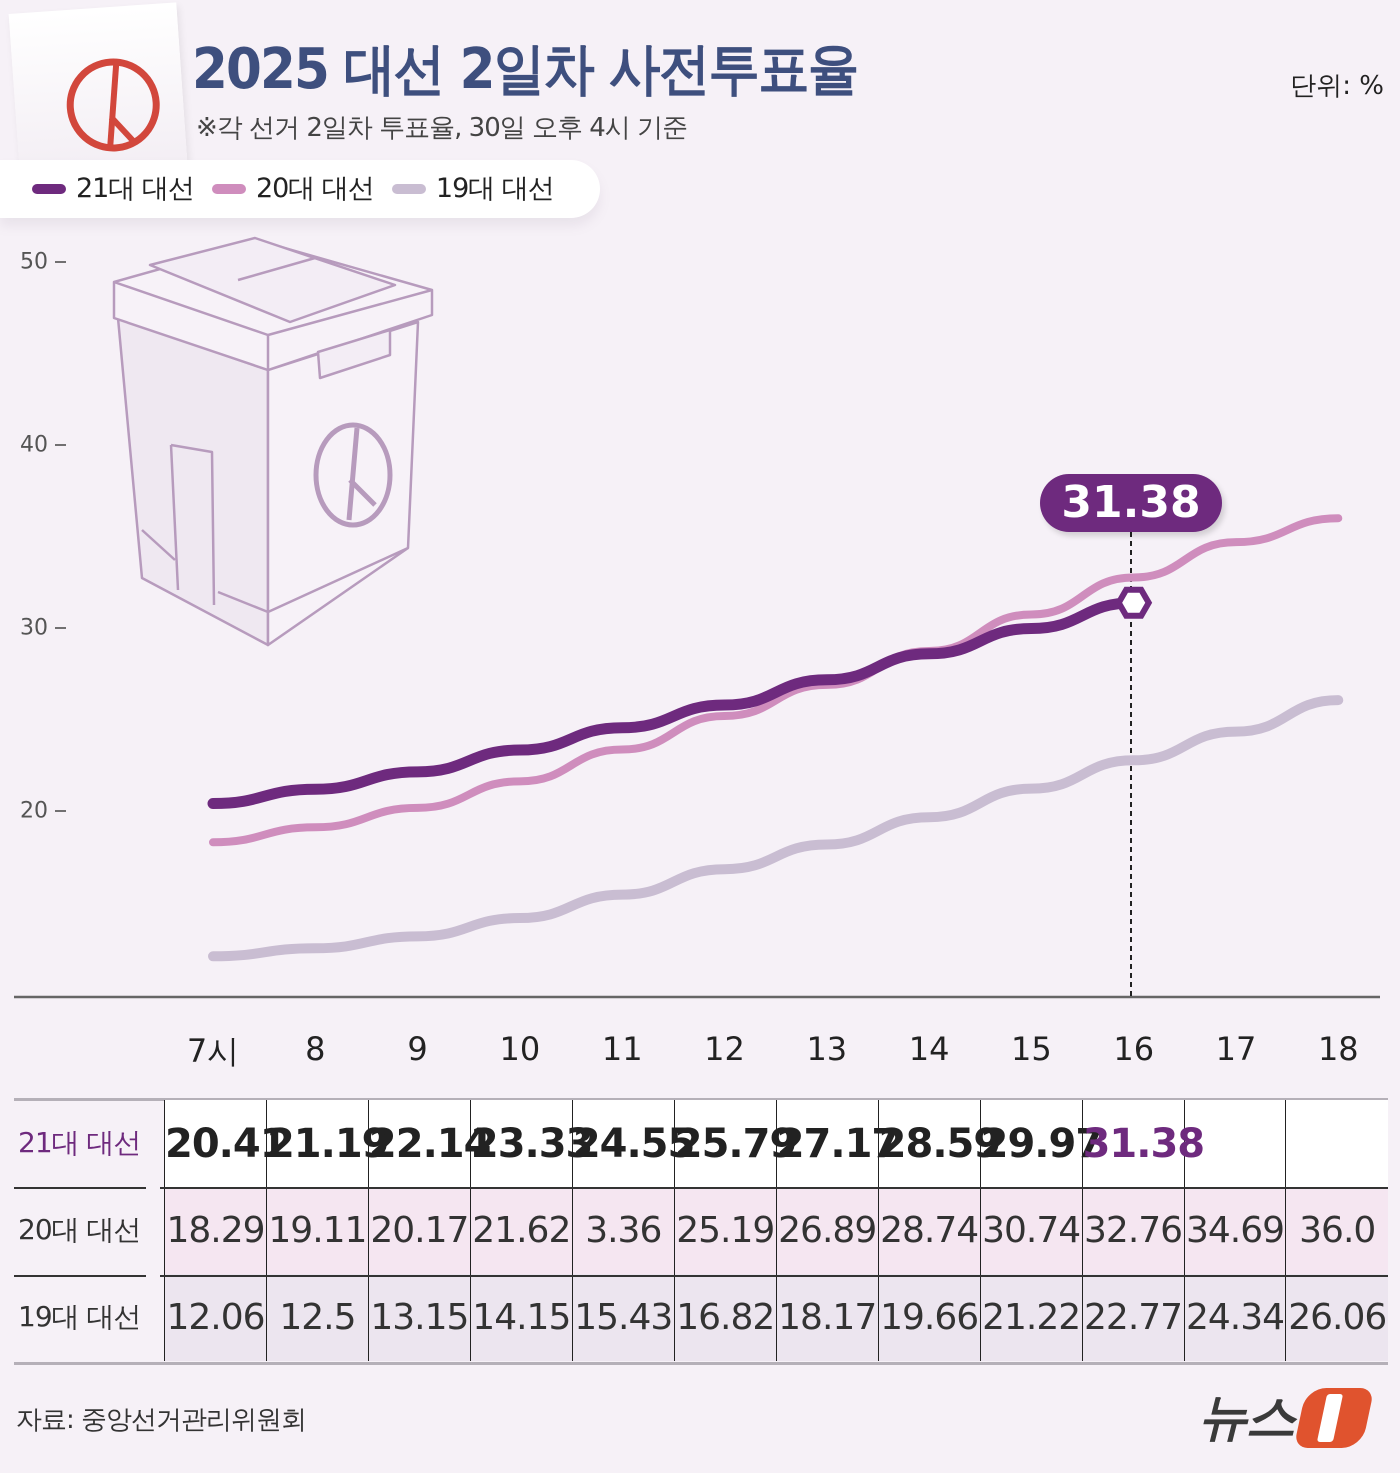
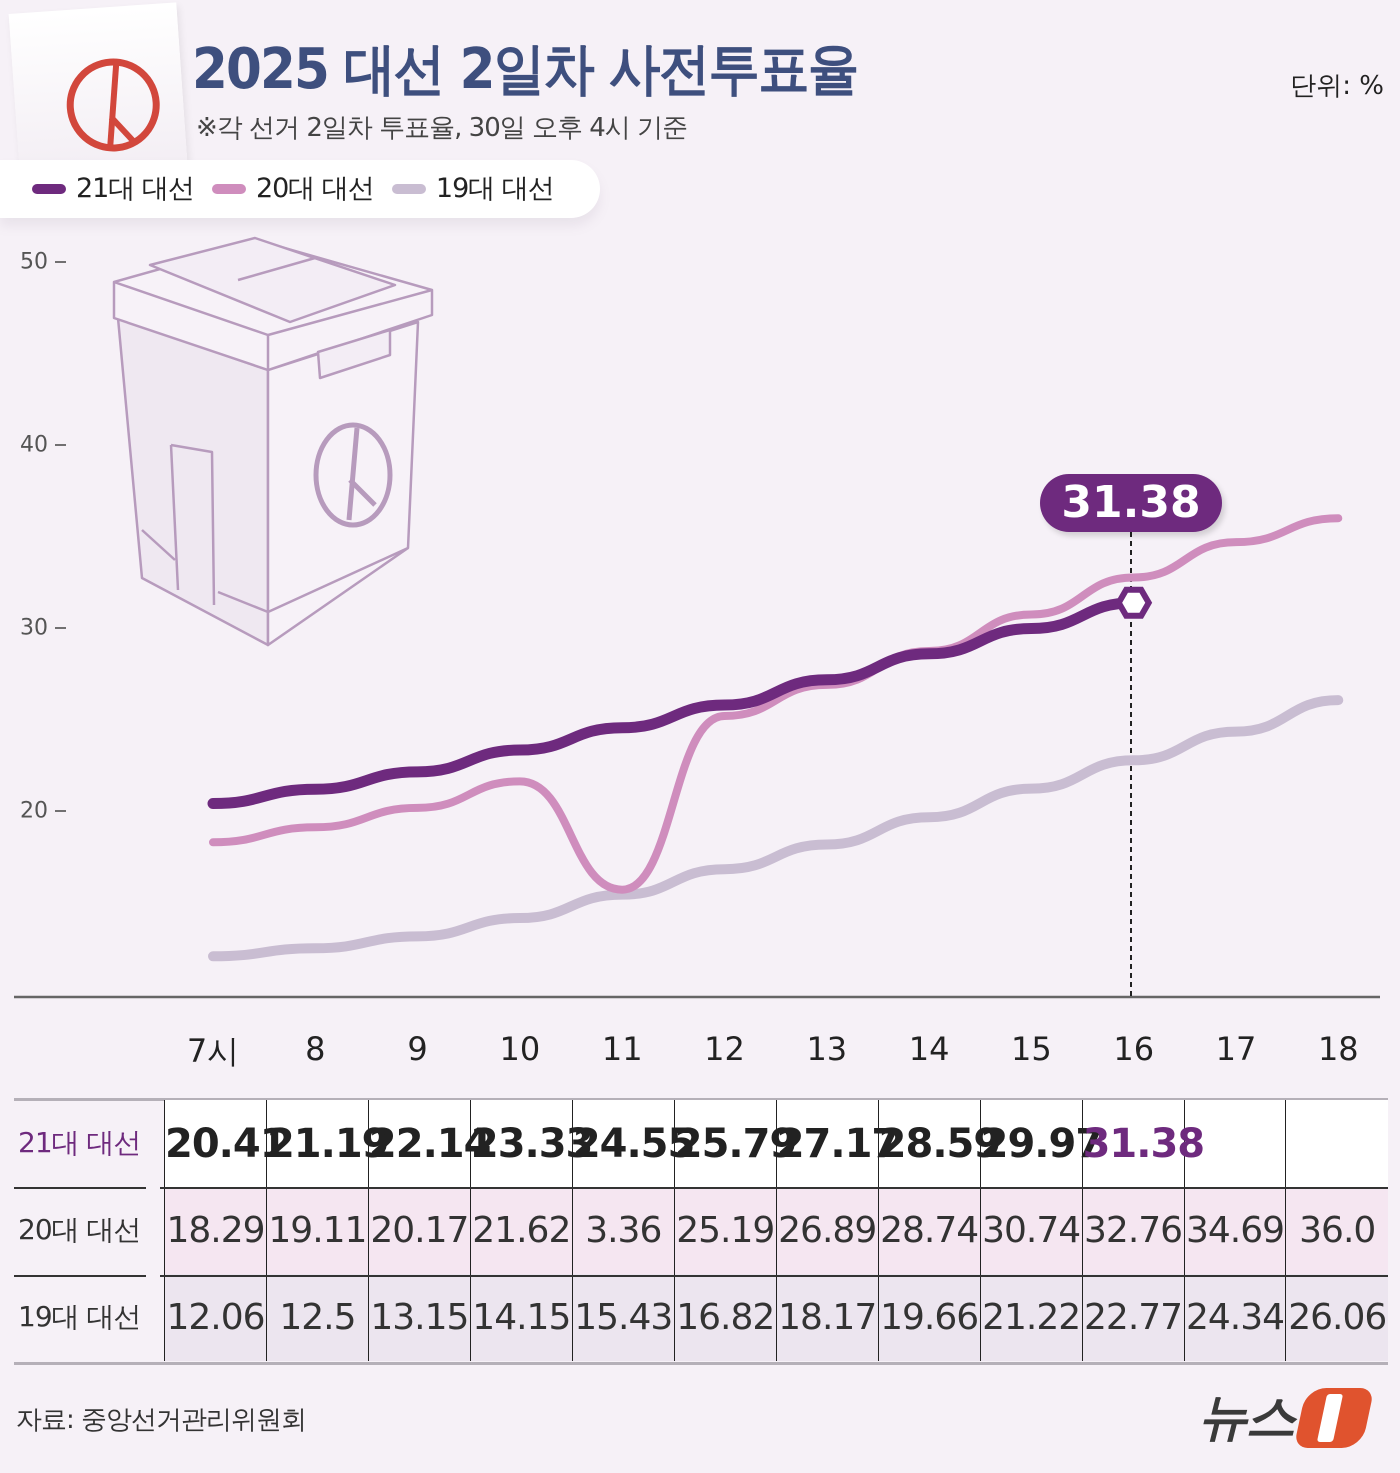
20대 대선/11: 23.4 -> 15.7
